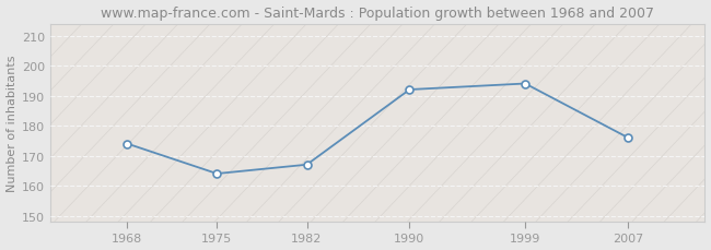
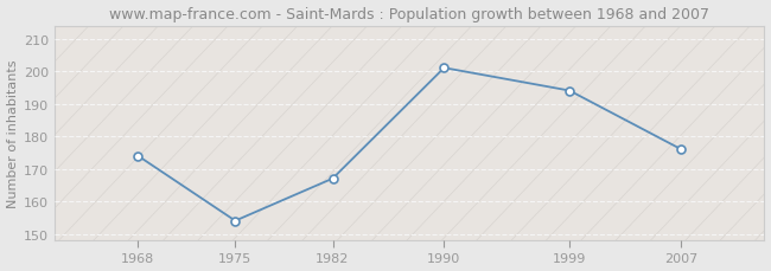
1975: 164 -> 154
1990: 192 -> 201
